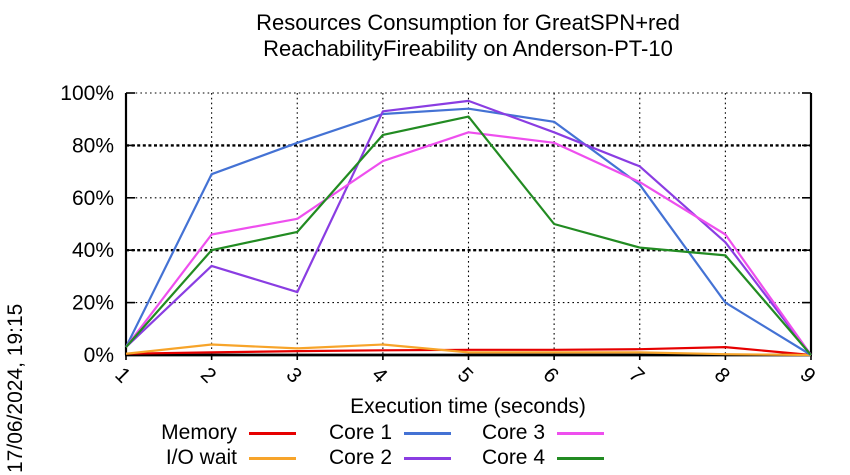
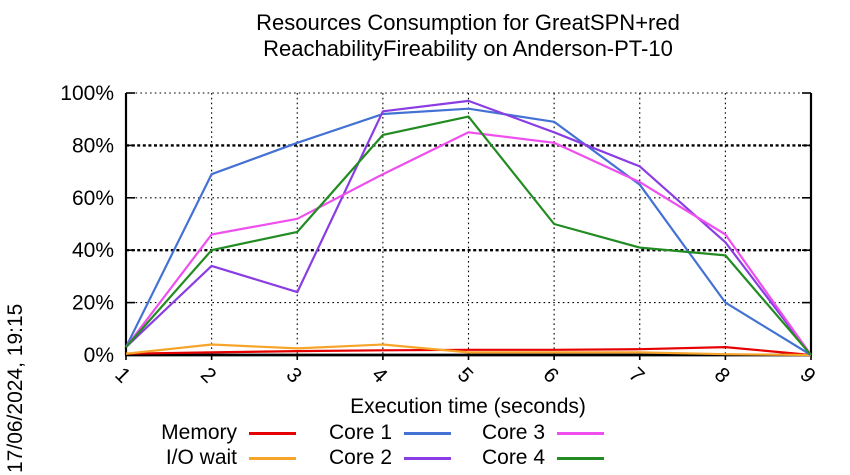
Core 3/4: 74% -> 69%
